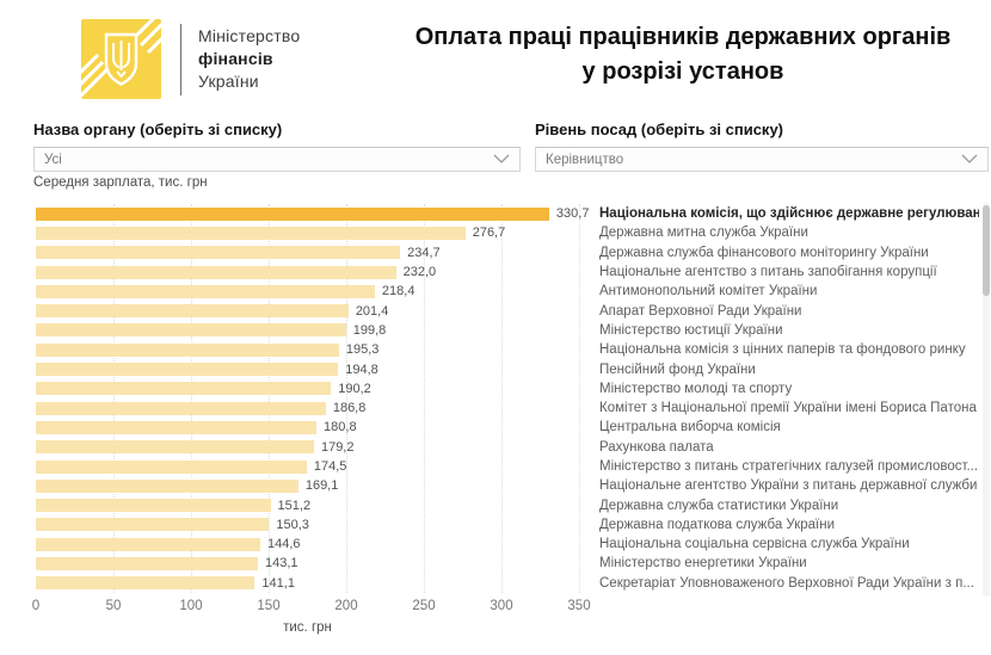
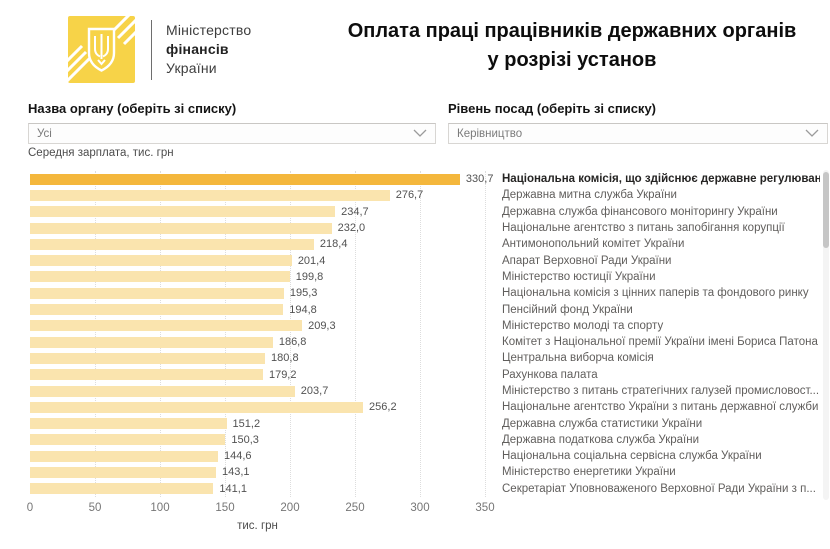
Міністерство молоді та спорту: 190,2 -> 209,3
Міністерство з питань стратегічних галузей промисловост...: 174,5 -> 203,7
Національне агентство України з питань державної служби: 169,1 -> 256,2
